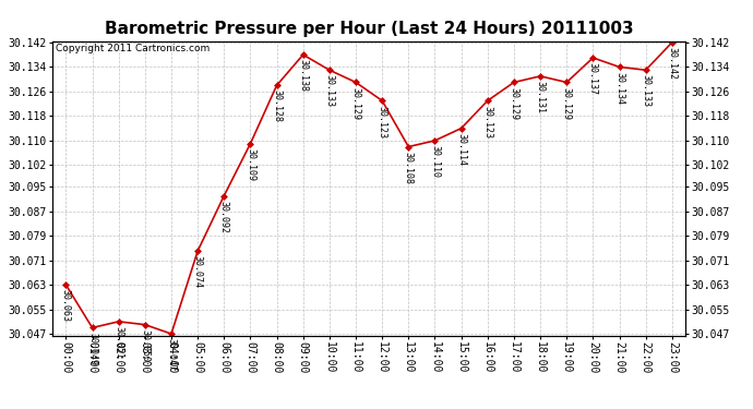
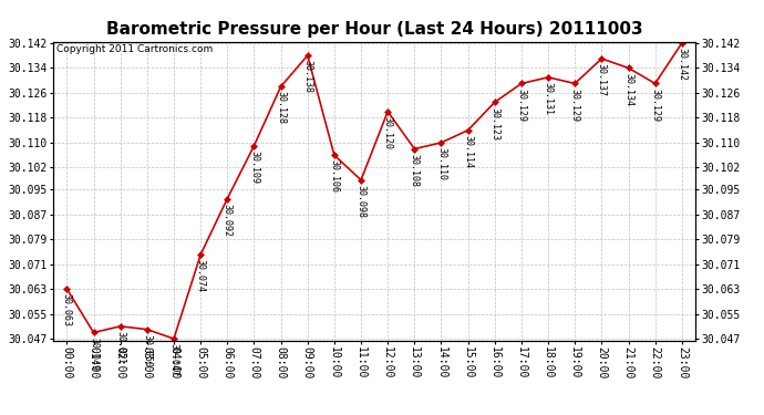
10:00: 30.133 -> 30.106
11:00: 30.129 -> 30.098
12:00: 30.123 -> 30.120
22:00: 30.133 -> 30.129
